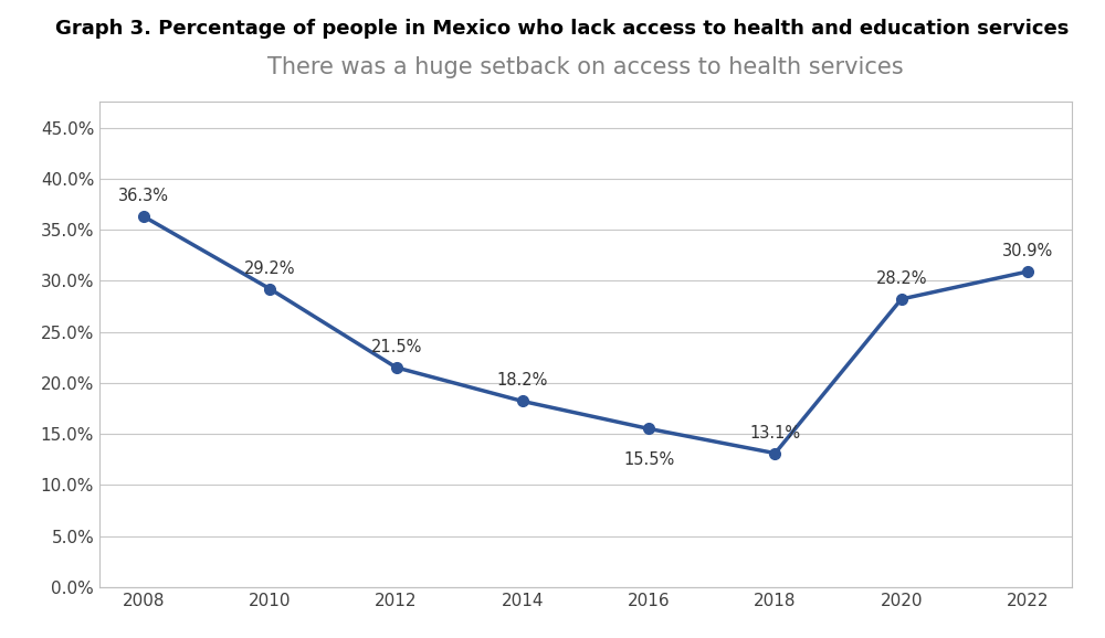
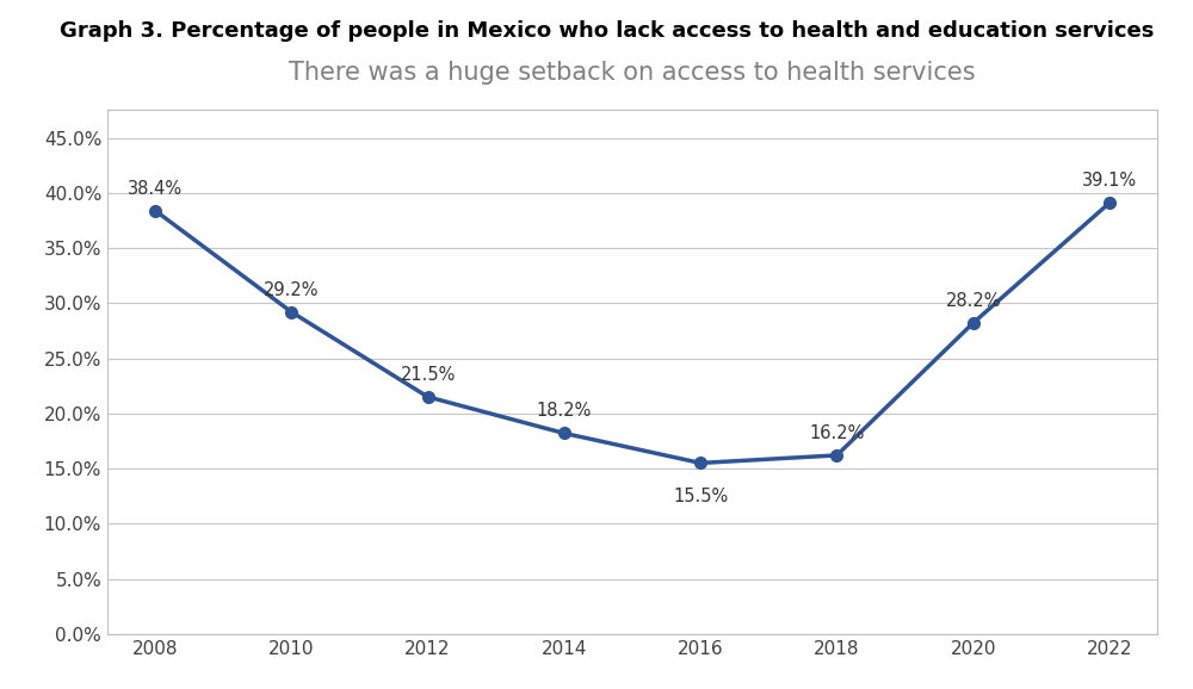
2008: 36.3% -> 38.4%
2018: 13.1% -> 16.2%
2022: 30.9% -> 39.1%
